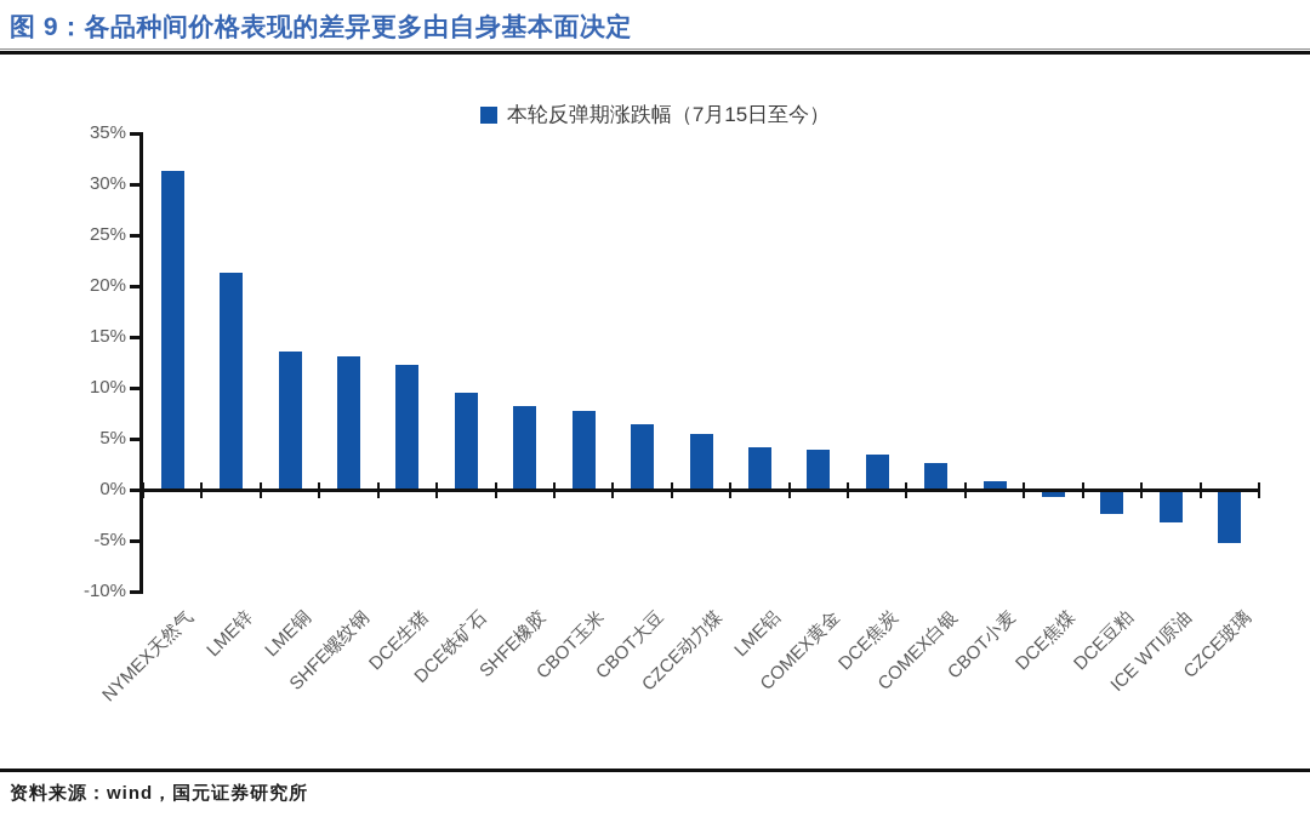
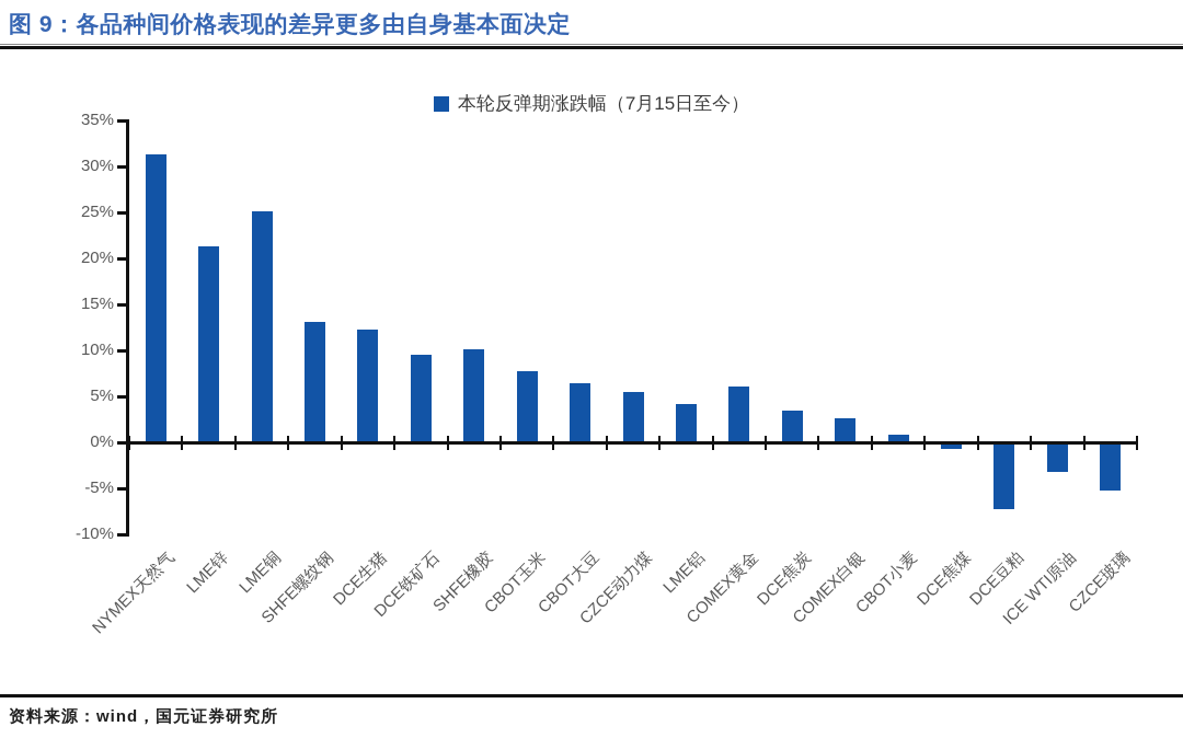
LME铜: 14% -> 25%
SHFE橡胶: 8% -> 10%
COMEX黄金: 4% -> 6%
DCE豆粕: -2% -> -7%
